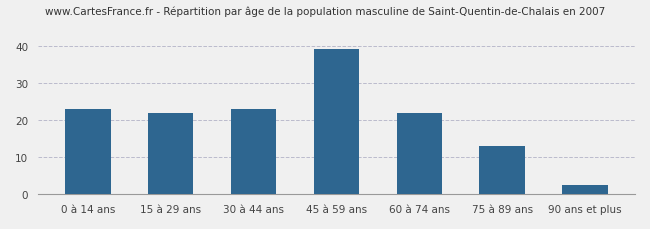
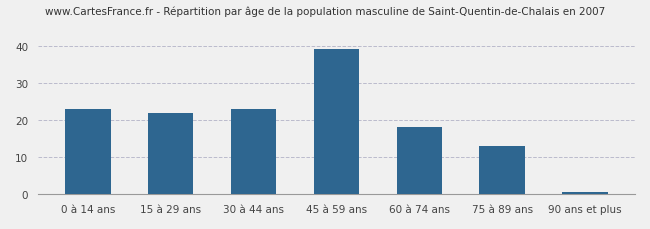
60 à 74 ans: 22.0 -> 18.0
90 ans et plus: 2.5 -> 0.5
